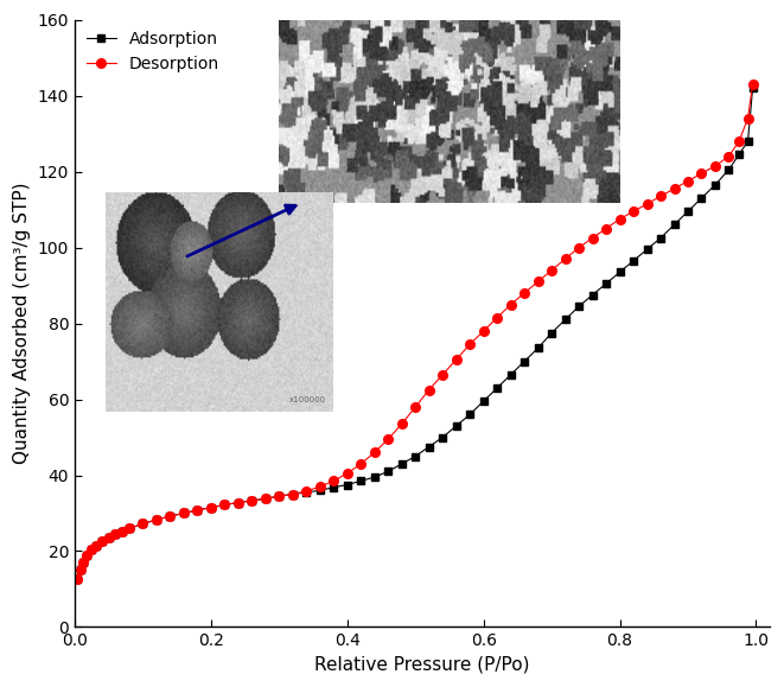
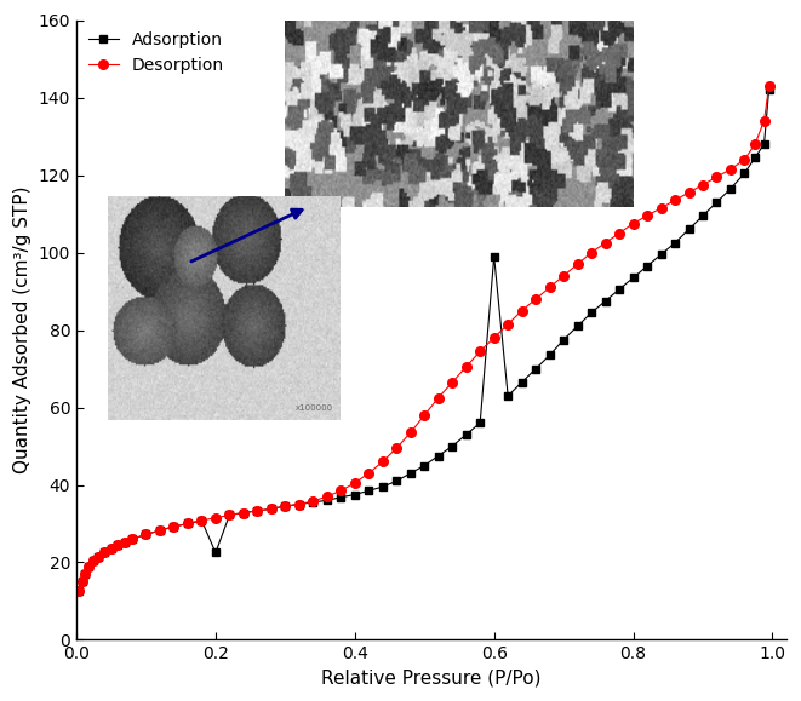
Adsorption/0.2: 31.5 -> 22.5
Adsorption/0.6: 59.5 -> 99.0
